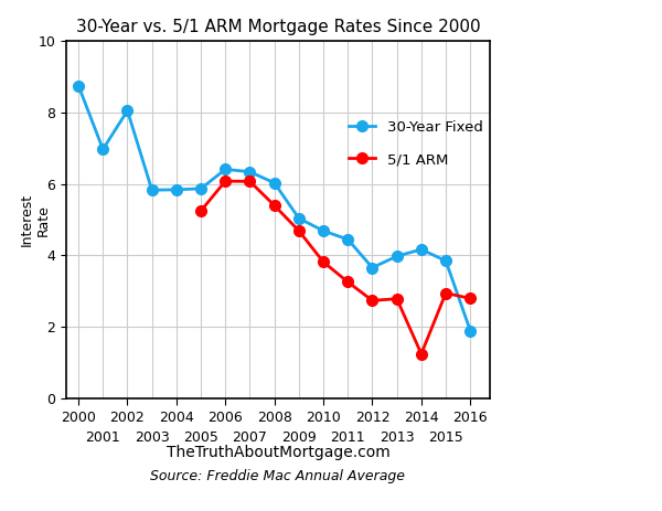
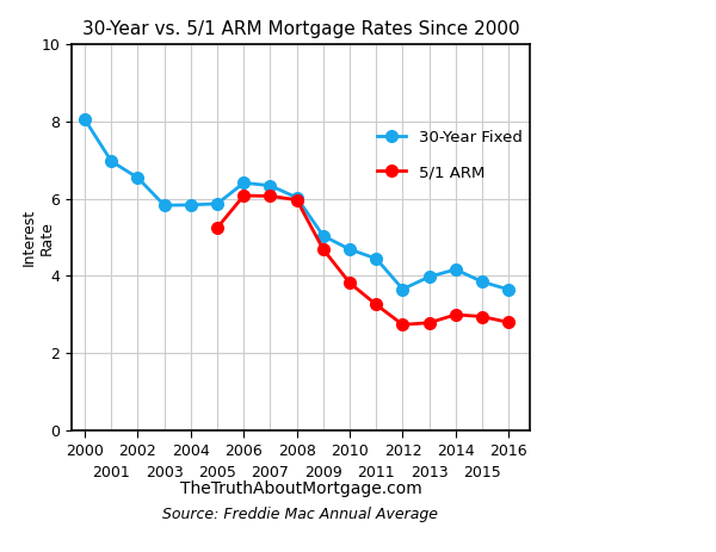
30-Year Fixed/2000: 8.75 -> 8.05
30-Year Fixed/2002: 8.05 -> 6.54
5/1 ARM/2008: 5.40 -> 5.97
5/1 ARM/2014: 1.25 -> 3.00
30-Year Fixed/2016: 1.90 -> 3.65
